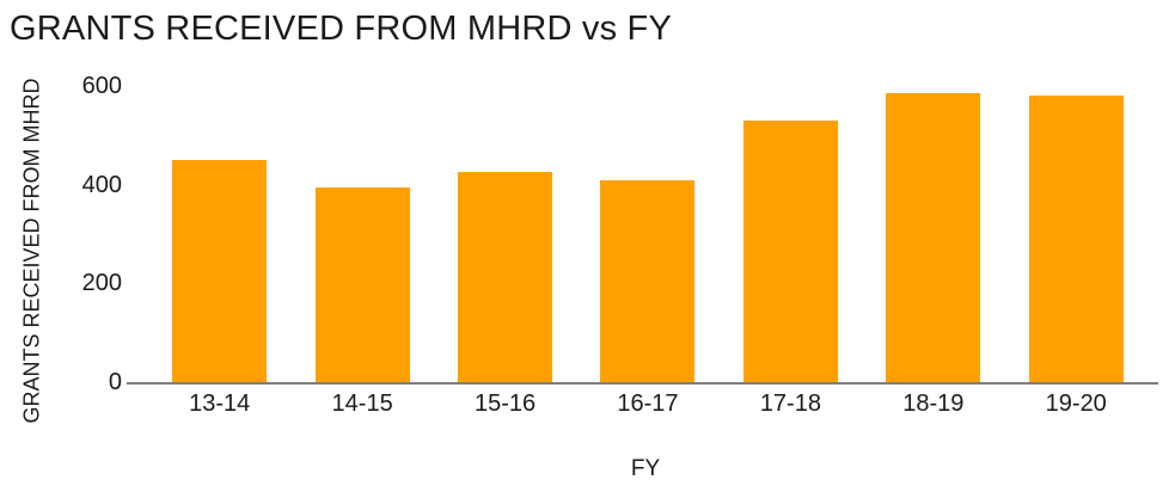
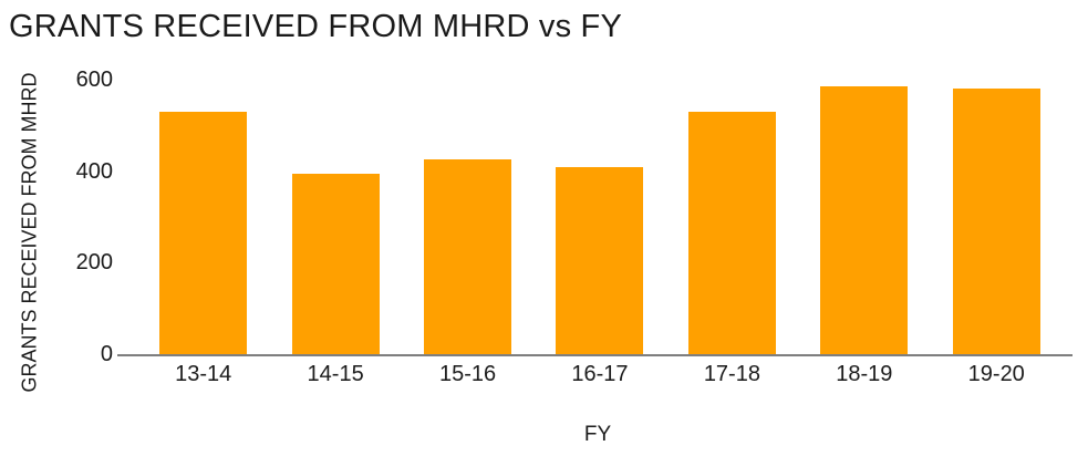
13-14: 450 -> 530
